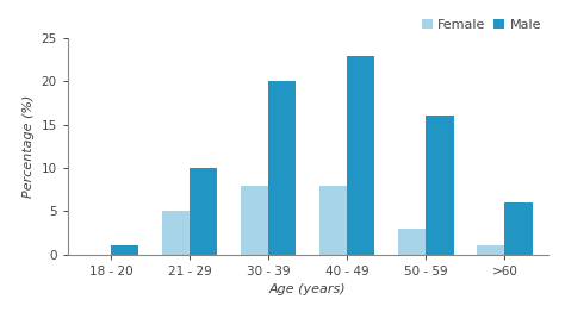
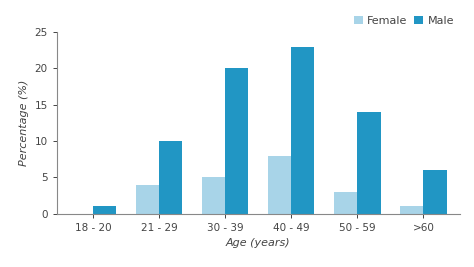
Female/21 - 29: 5 -> 4
Female/30 - 39: 8 -> 5
Male/50 - 59: 16 -> 14
